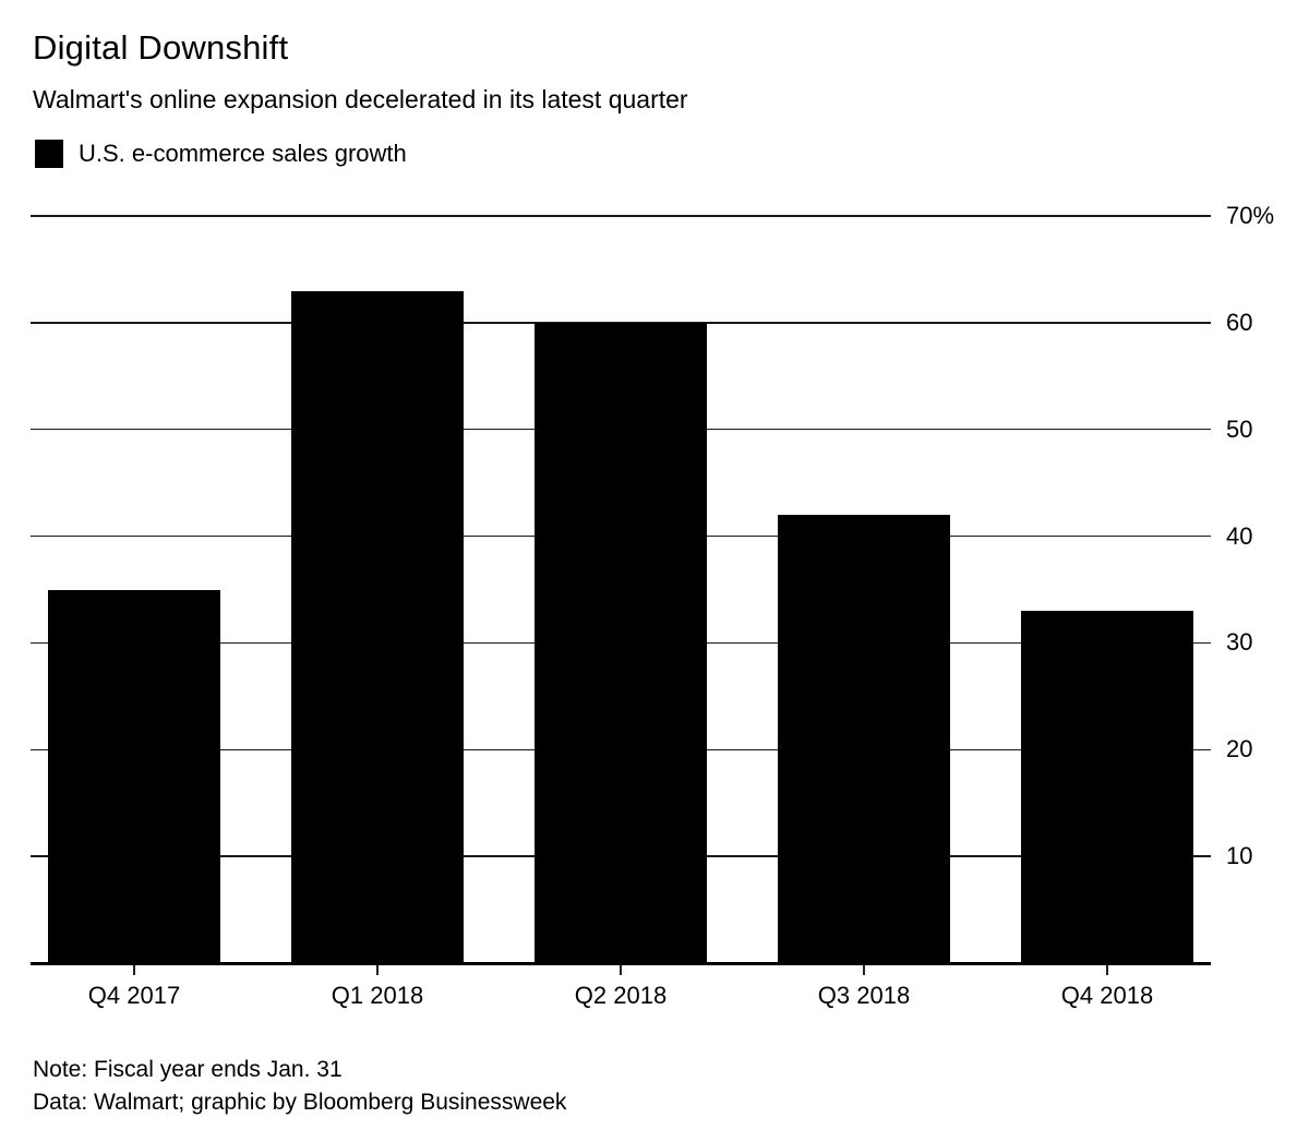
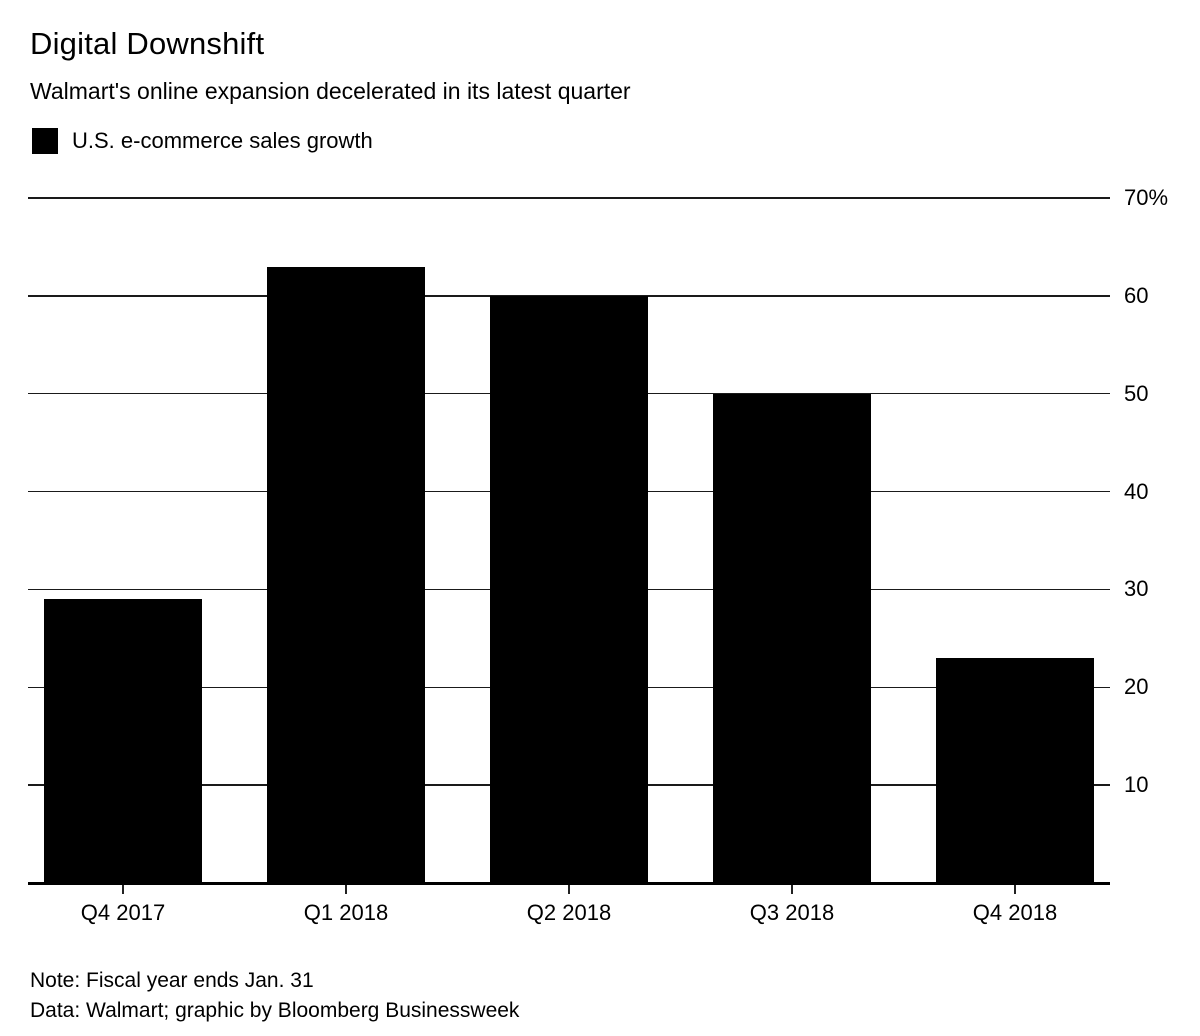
Q4 2017: 35% -> 29%
Q3 2018: 42% -> 50%
Q4 2018: 33% -> 23%
